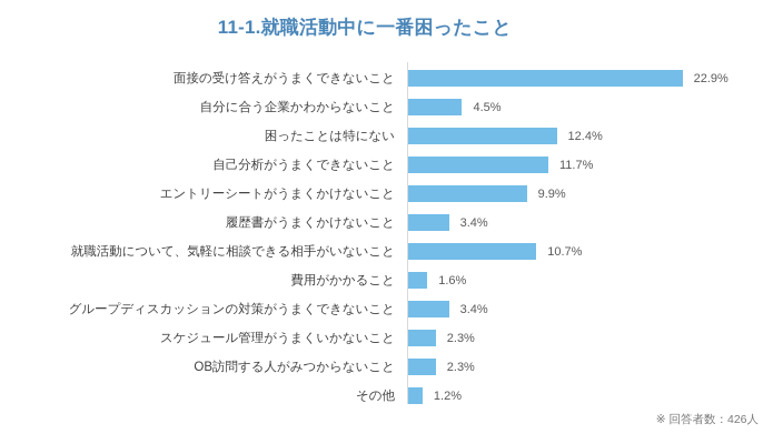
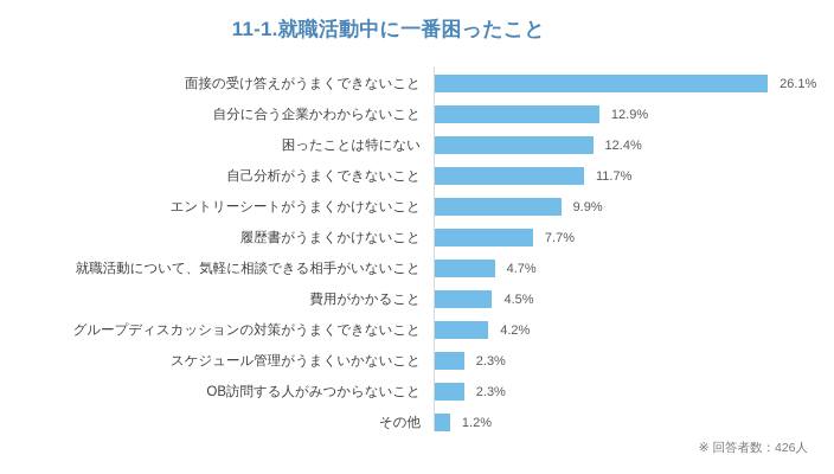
面接の受け答えがうまくできないこと: 22.9% -> 26.1%
自分に合う企業かわからないこと: 4.5% -> 12.9%
履歴書がうまくかけないこと: 3.4% -> 7.7%
就職活動について、気軽に相談できる相手がいないこと: 10.7% -> 4.7%
費用がかかること: 1.6% -> 4.5%
グループディスカッションの対策がうまくできないこと: 3.4% -> 4.2%
